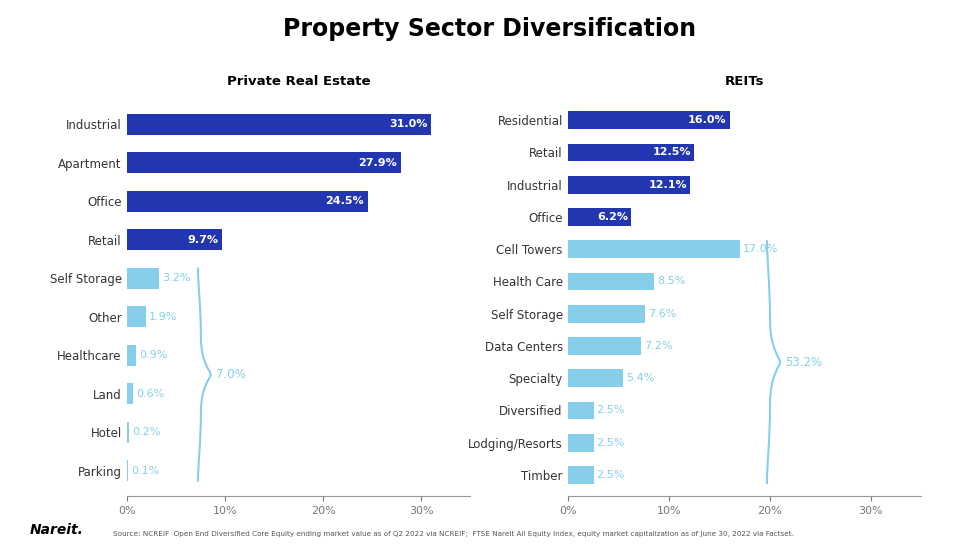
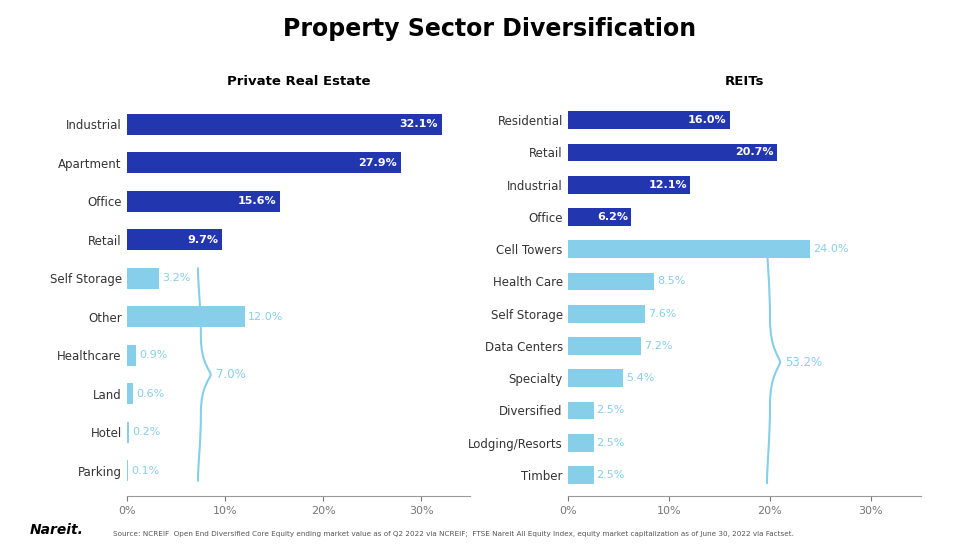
Private Real Estate/Industrial: 31.0% -> 32.1%
Private Real Estate/Office: 24.5% -> 15.6%
Private Real Estate/Other: 1.9% -> 12.0%
REITs/Retail: 12.5% -> 20.7%
REITs/Cell Towers: 17.0% -> 24.0%
